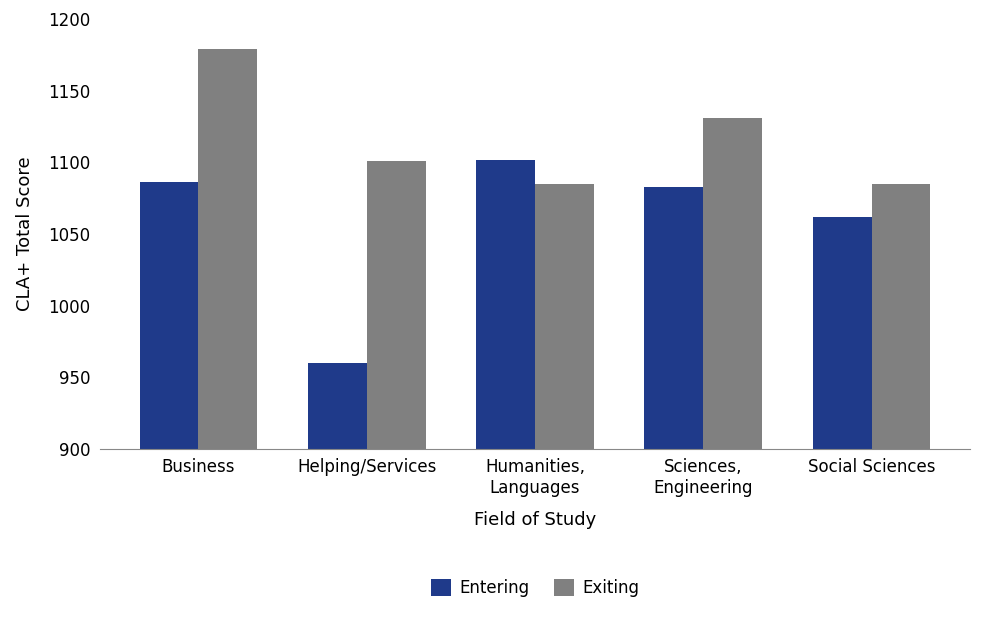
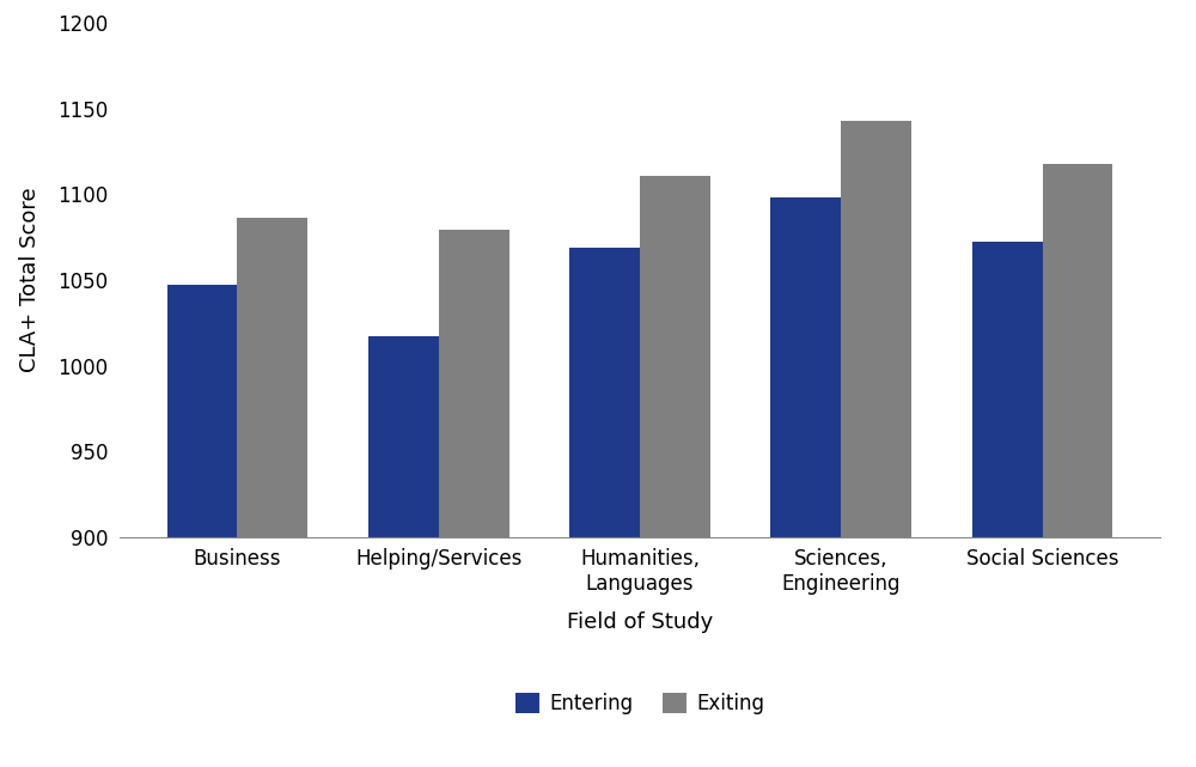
Entering/Business: 1086 -> 1047
Exiting/Business: 1179 -> 1086
Entering/Helping/Services: 960 -> 1017
Exiting/Helping/Services: 1101 -> 1079
Entering/Humanities, Languages: 1102 -> 1069
Exiting/Humanities, Languages: 1085 -> 1111
Entering/Sciences, Engineering: 1083 -> 1098
Exiting/Sciences, Engineering: 1131 -> 1143
Entering/Social Sciences: 1062 -> 1072
Exiting/Social Sciences: 1085 -> 1118
